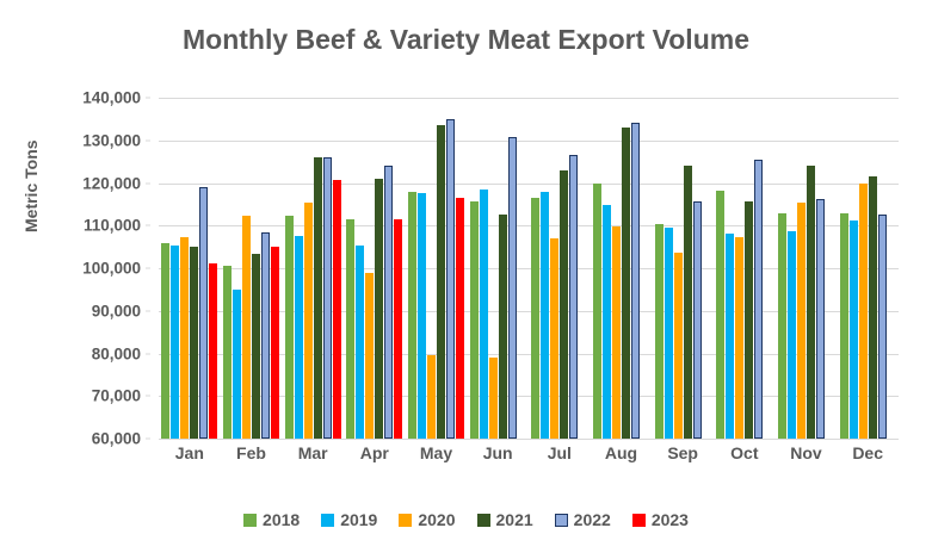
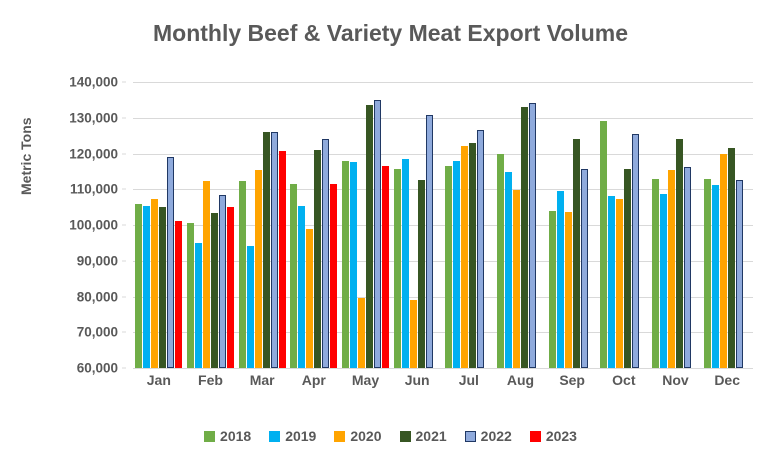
2019/Mar: 108000 -> 94000
2020/Jul: 107000 -> 122000
2018/Sep: 110000 -> 104000
2018/Oct: 118000 -> 129000
